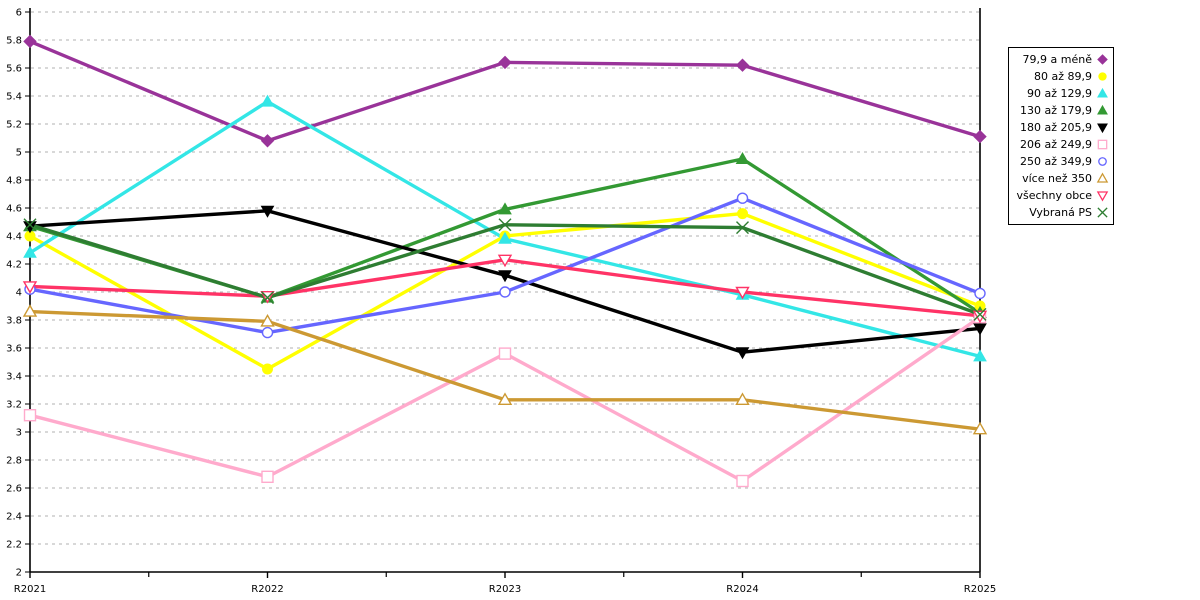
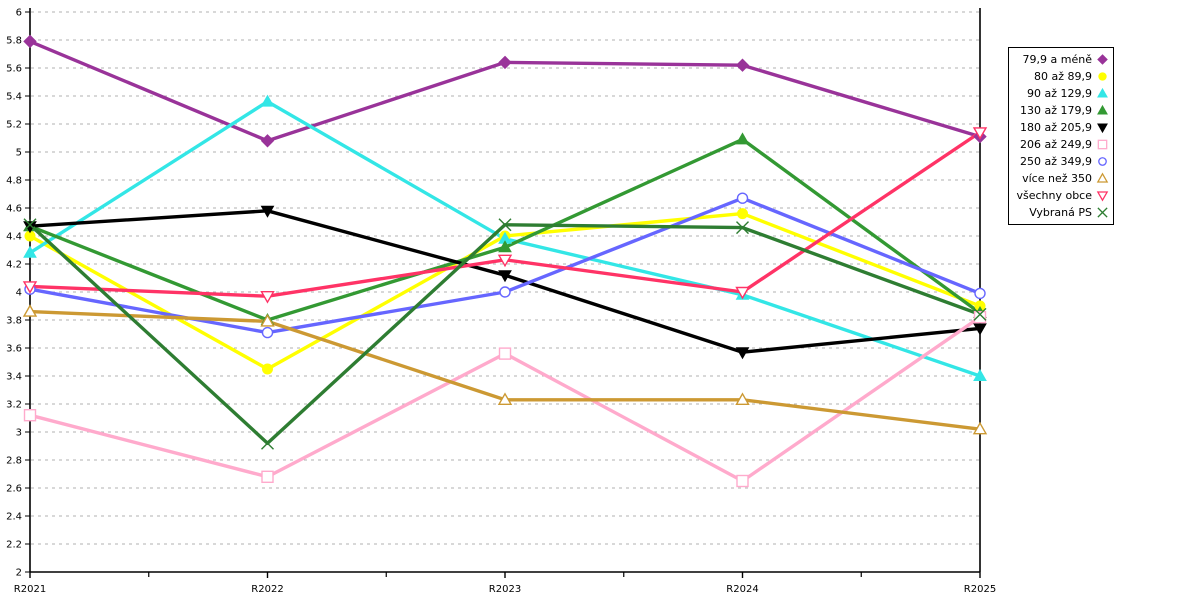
130 až 179,9/R2022: 3.96 -> 3.80
Vybraná PS/R2022: 3.96 -> 2.92
130 až 179,9/R2023: 4.59 -> 4.32
130 až 179,9/R2024: 4.95 -> 5.09
90 až 129,9/R2025: 3.54 -> 3.40
všechny obce/R2025: 3.83 -> 5.14
